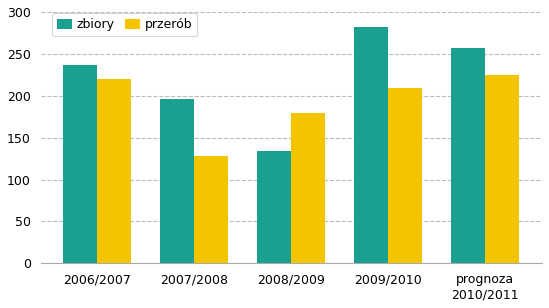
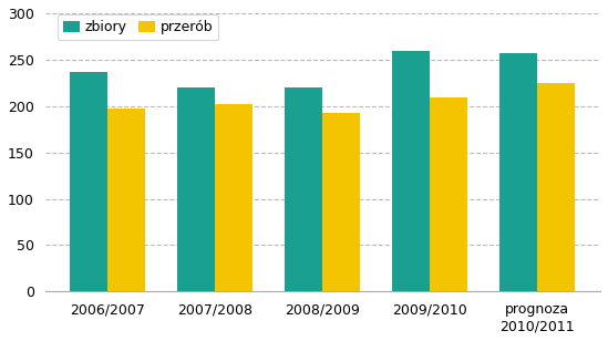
przerób/2006/2007: 220 -> 197
zbiory/2007/2008: 196 -> 220
przerób/2007/2008: 128 -> 202
zbiory/2008/2009: 134 -> 220
przerób/2008/2009: 180 -> 193
zbiory/2009/2010: 282 -> 259
